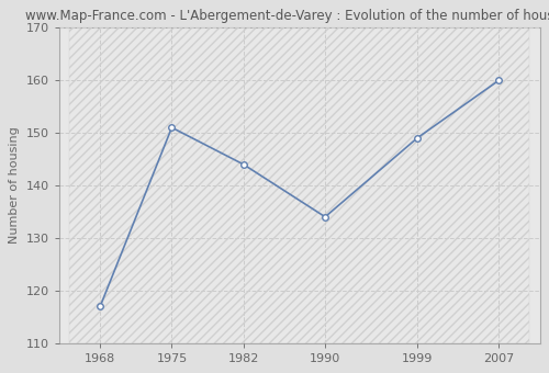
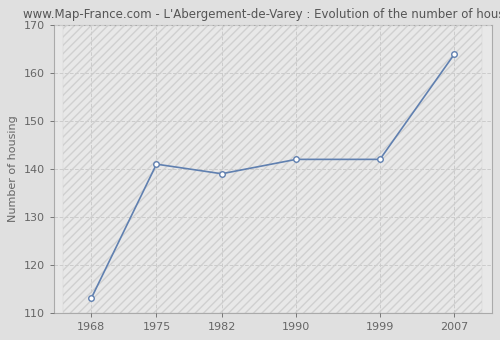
1968: 117 -> 113
1975: 151 -> 141
1982: 144 -> 139
1990: 134 -> 142
1999: 149 -> 142
2007: 160 -> 164
